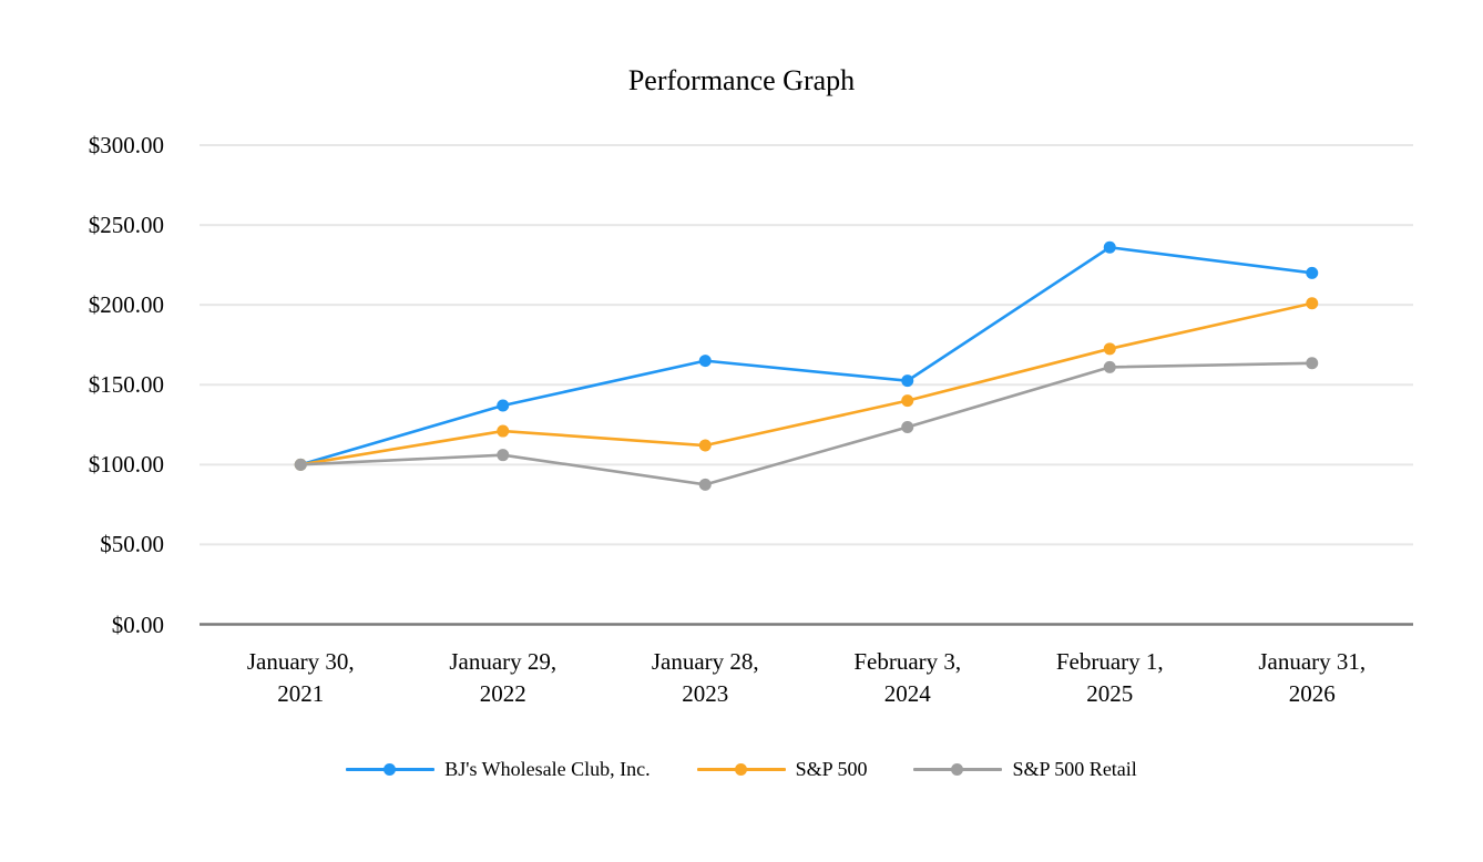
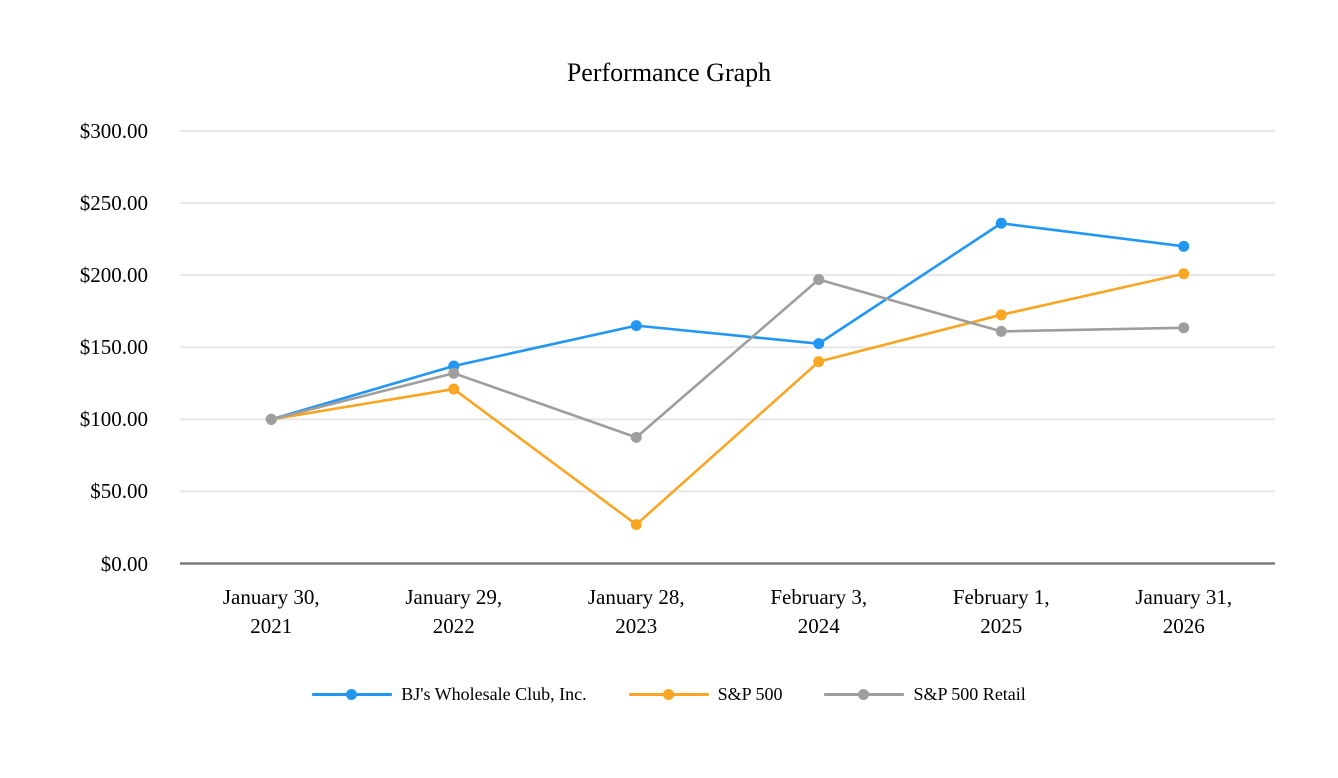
S&P 500 Retail/January 29, 2022: $106 -> $132
S&P 500/January 28, 2023: $112 -> $27
S&P 500 Retail/February 3, 2024: $124 -> $197
